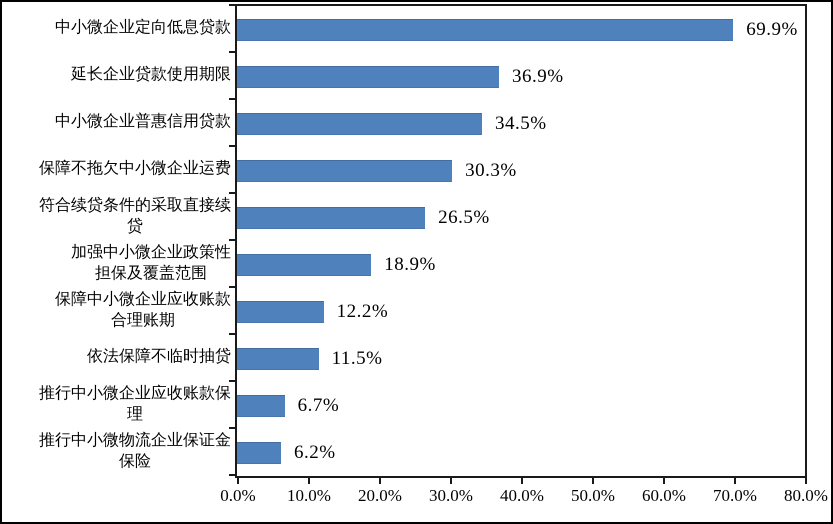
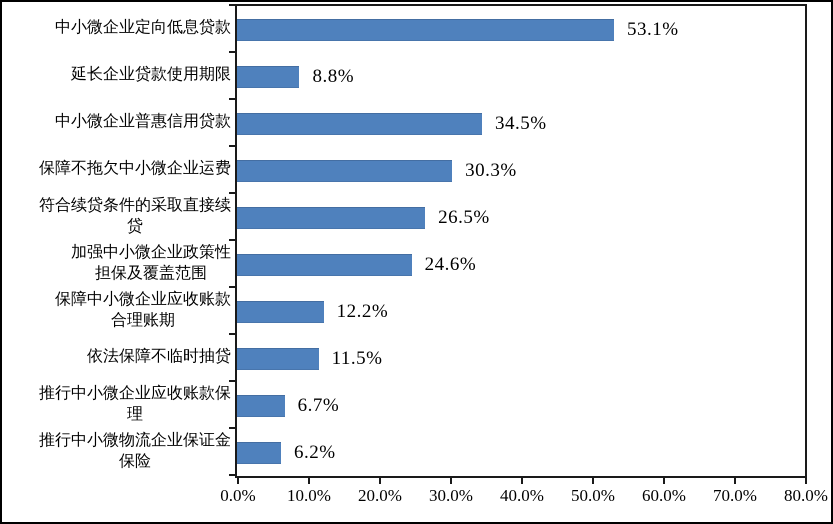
中小微企业定向低息贷款: 69.9% -> 53.1%
延长企业贷款使用期限: 36.9% -> 8.8%
加强中小微企业政策性担保及覆盖范围: 18.9% -> 24.6%
